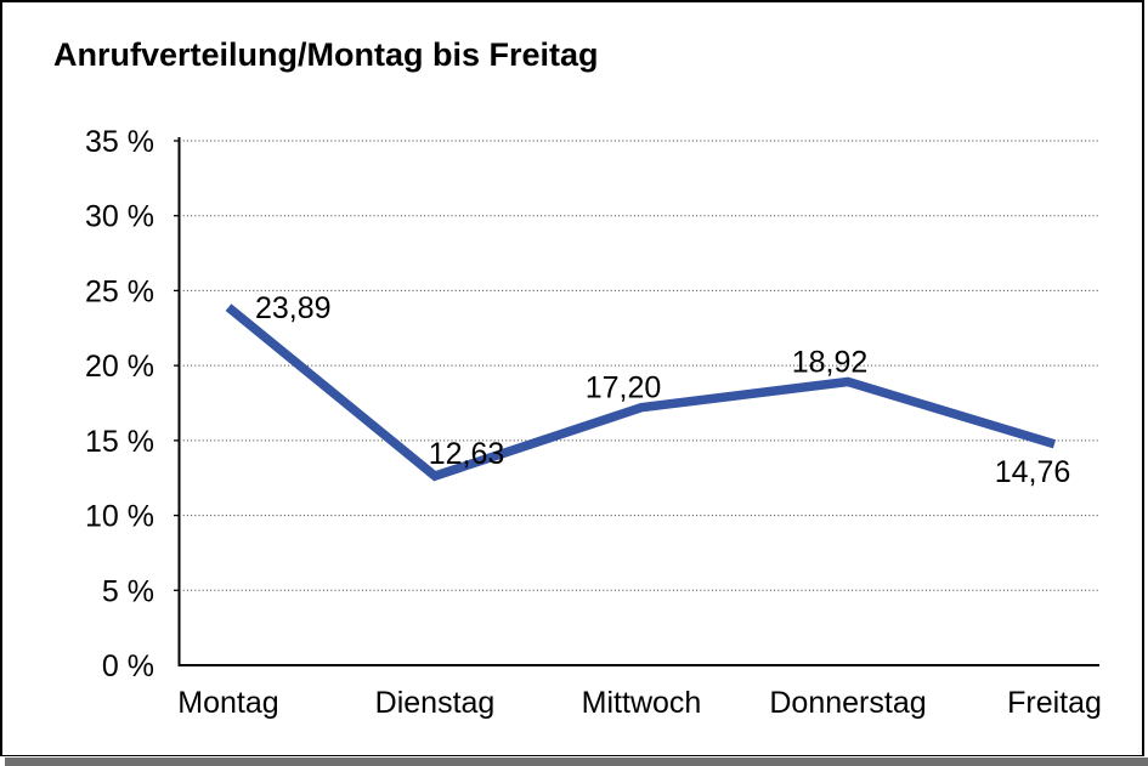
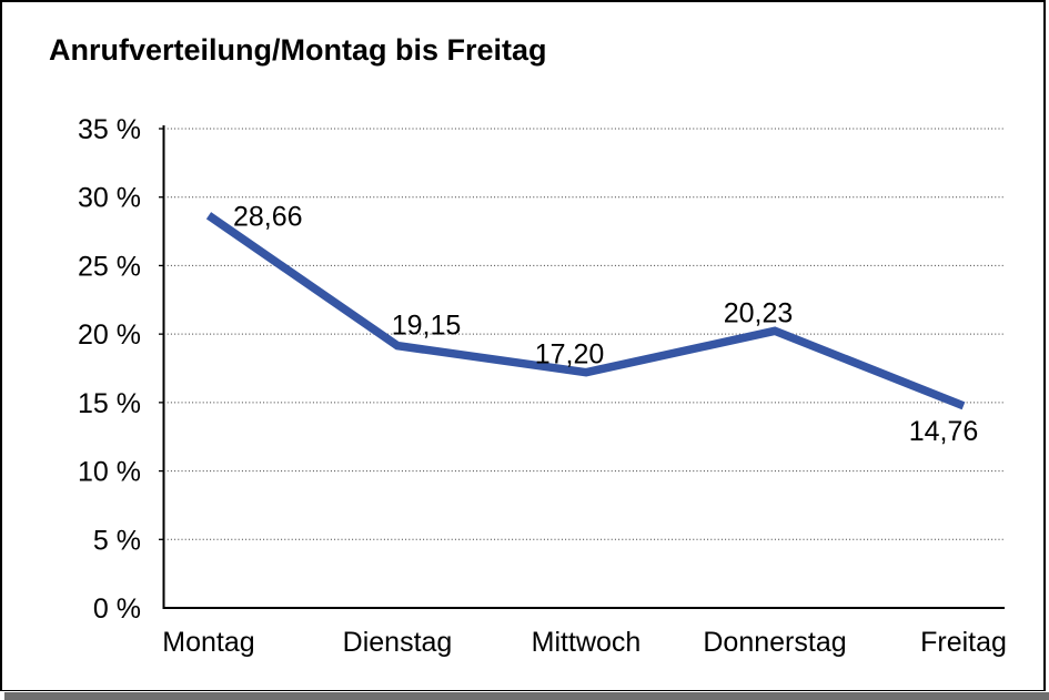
Montag: 23,89 -> 28,66
Dienstag: 12,63 -> 19,15
Donnerstag: 18,92 -> 20,23
